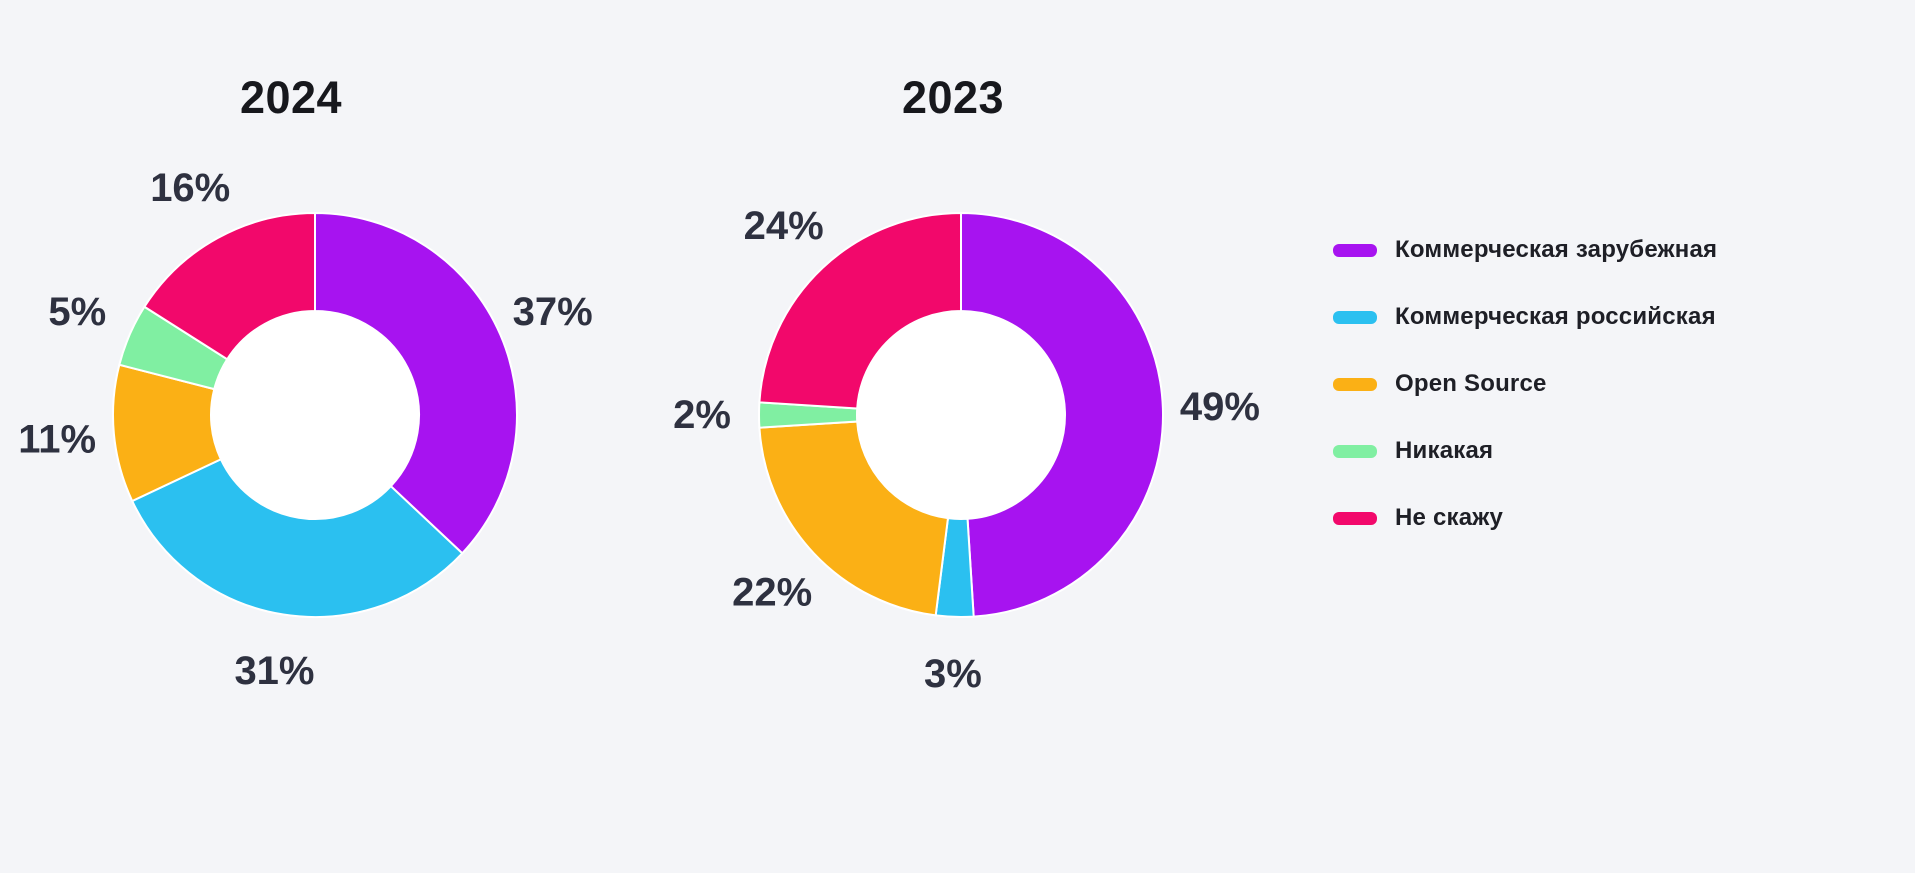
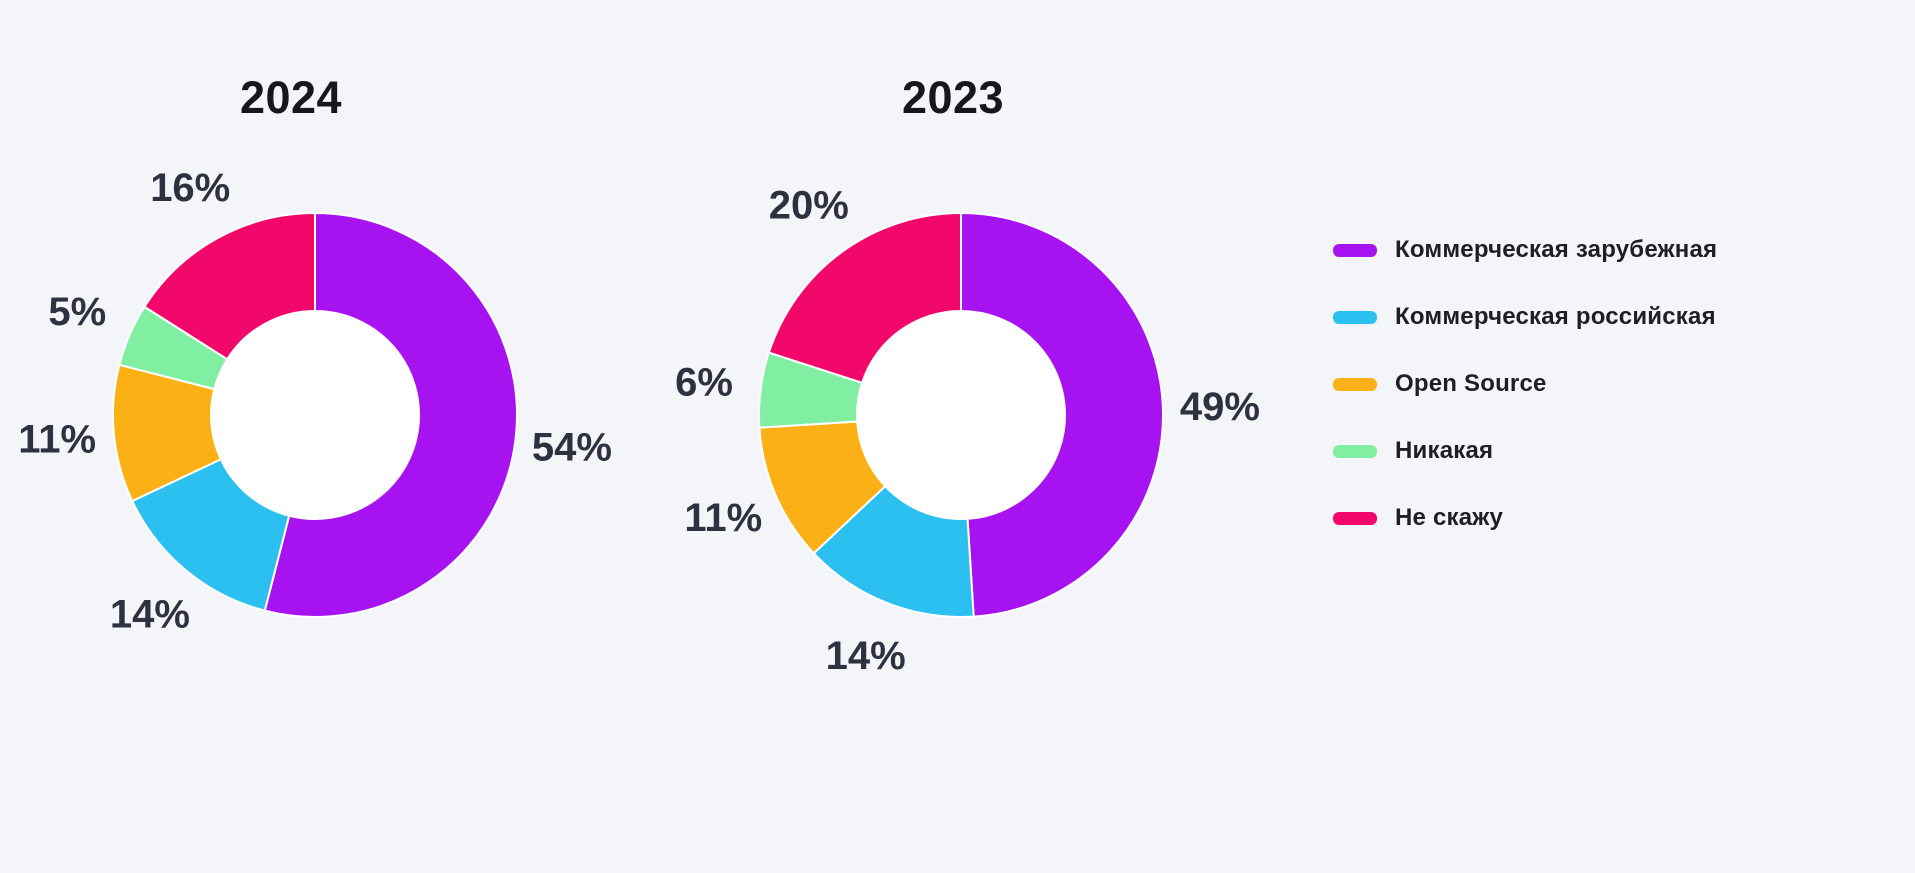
2024/Коммерческая зарубежная: 37% -> 54%
2024/Коммерческая российская: 31% -> 14%
2023/Коммерческая российская: 3% -> 14%
2023/Open Source: 22% -> 11%
2023/Никакая: 2% -> 6%
2023/Не скажу: 24% -> 20%
